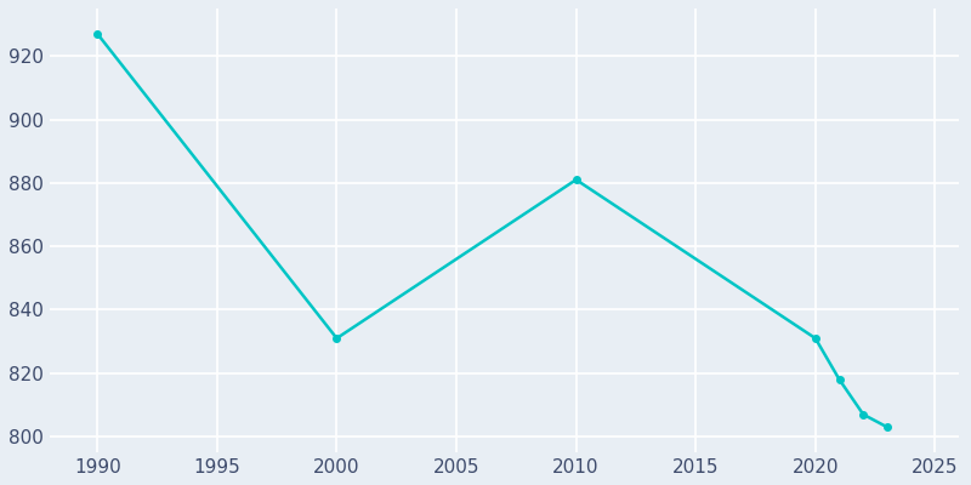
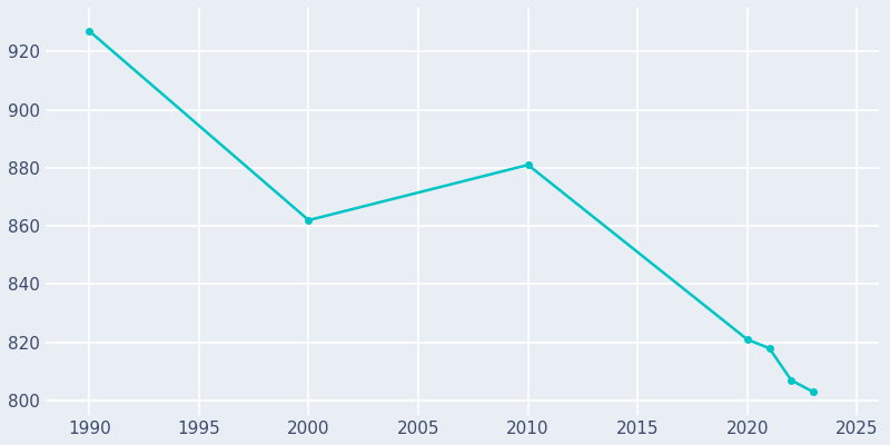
2000: 831 -> 862
2020: 831 -> 821
